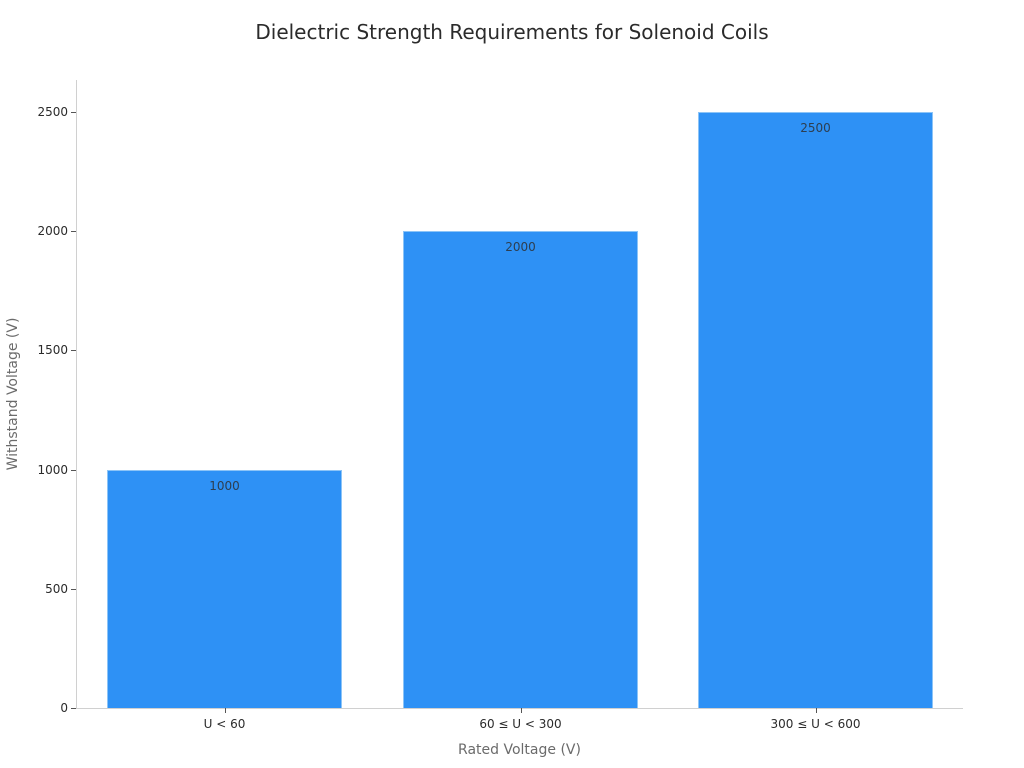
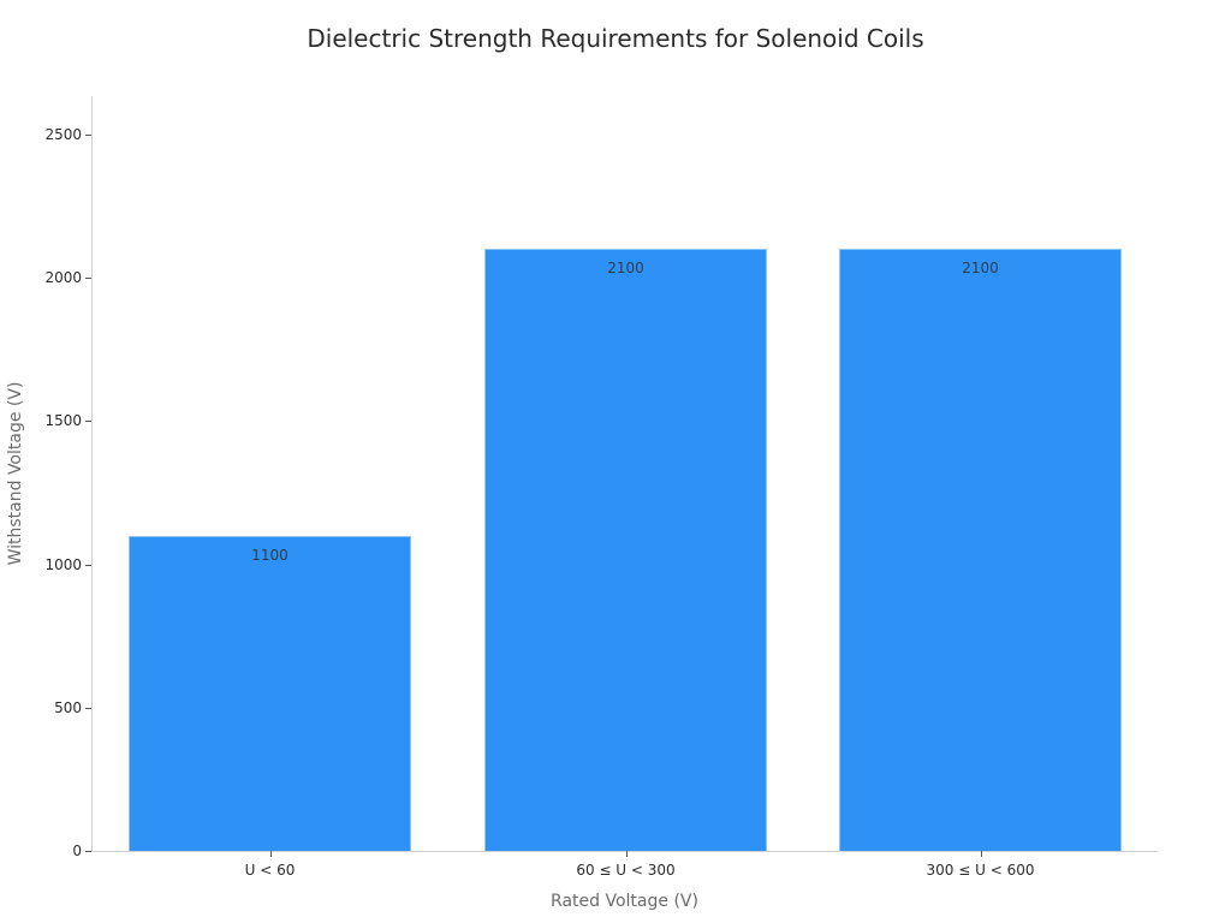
U < 60: 1000 -> 1100
60 ≤ U < 300: 2000 -> 2100
300 ≤ U < 600: 2500 -> 2100
